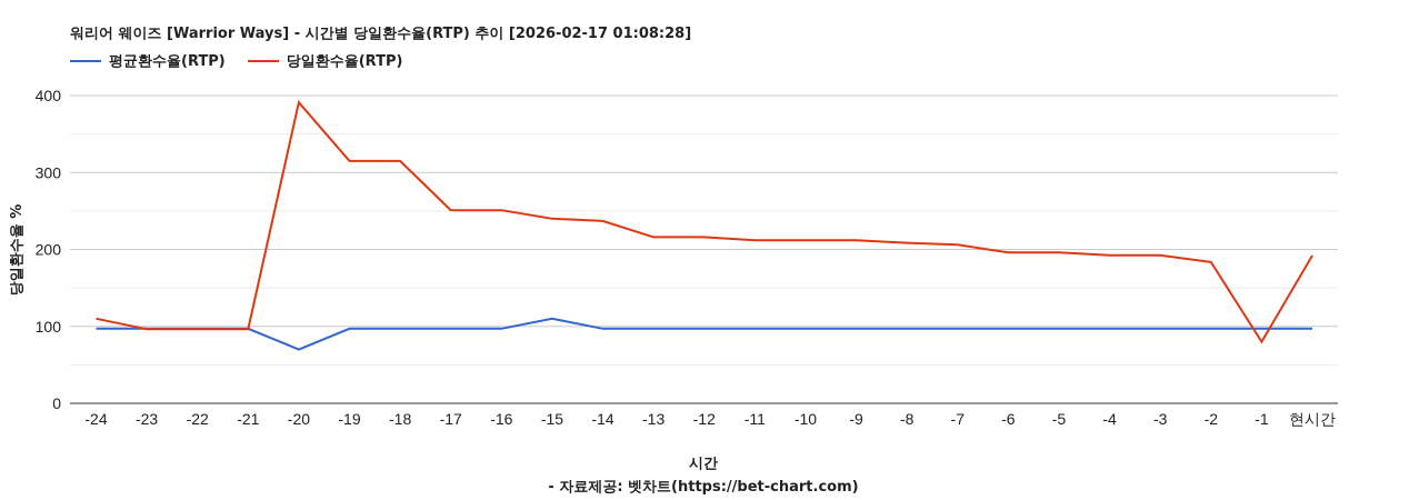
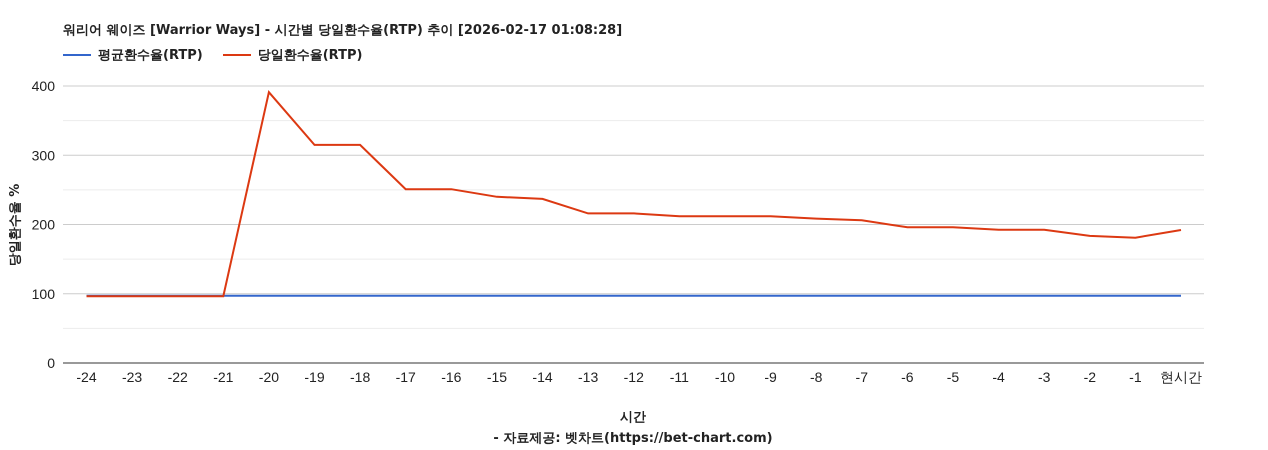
당일환수율(RTP)/-24: 110 -> 100
평균환수율(RTP)/-20: 70 -> 100
평균환수율(RTP)/-15: 110 -> 100
당일환수율(RTP)/-1: 80 -> 180
